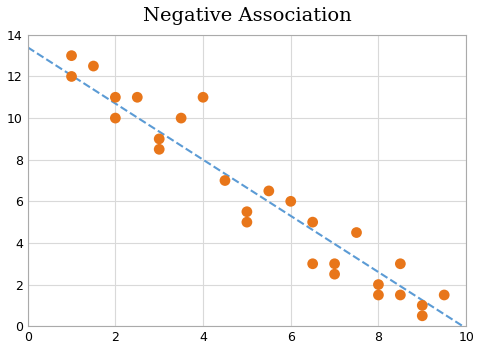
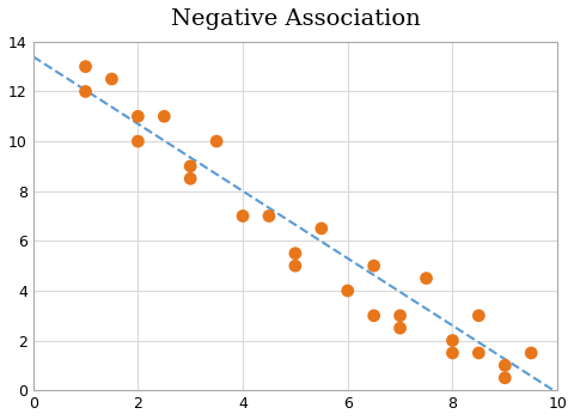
4: 11.0 -> 7.0
6: 6.0 -> 4.0
